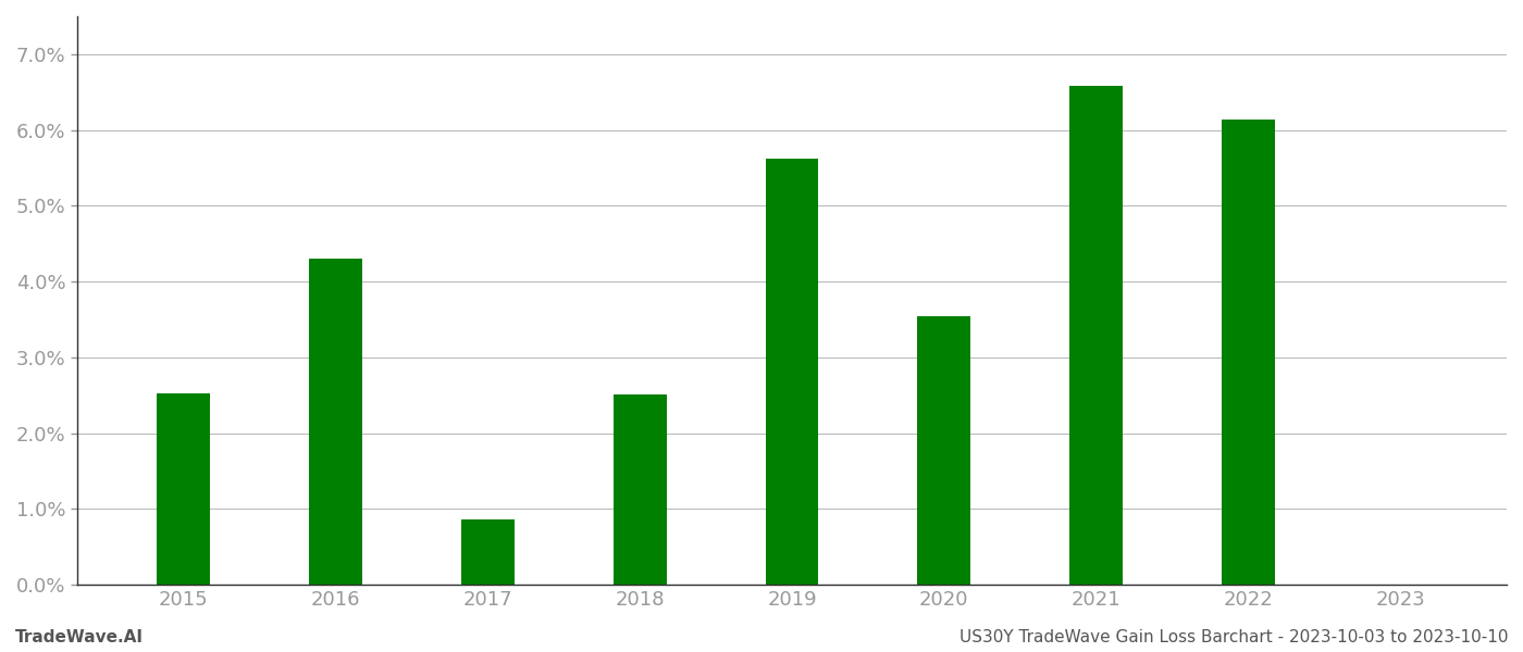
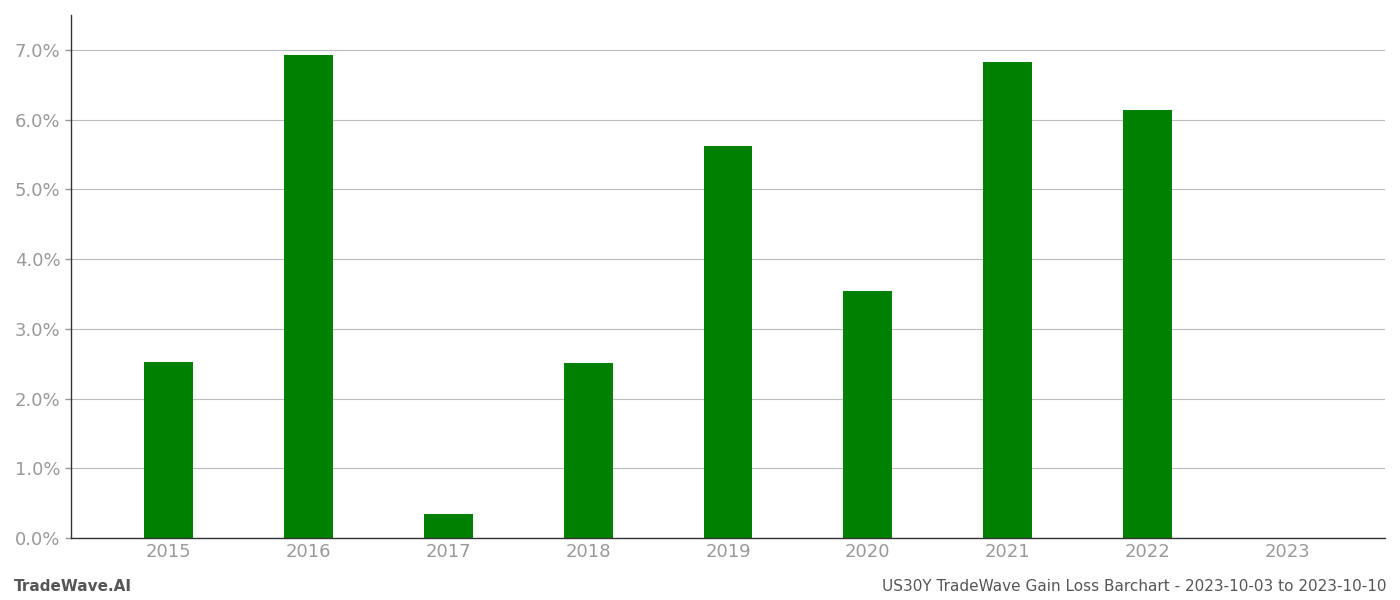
2016: 4.30% -> 6.93%
2017: 0.86% -> 0.35%
2021: 6.58% -> 6.82%
